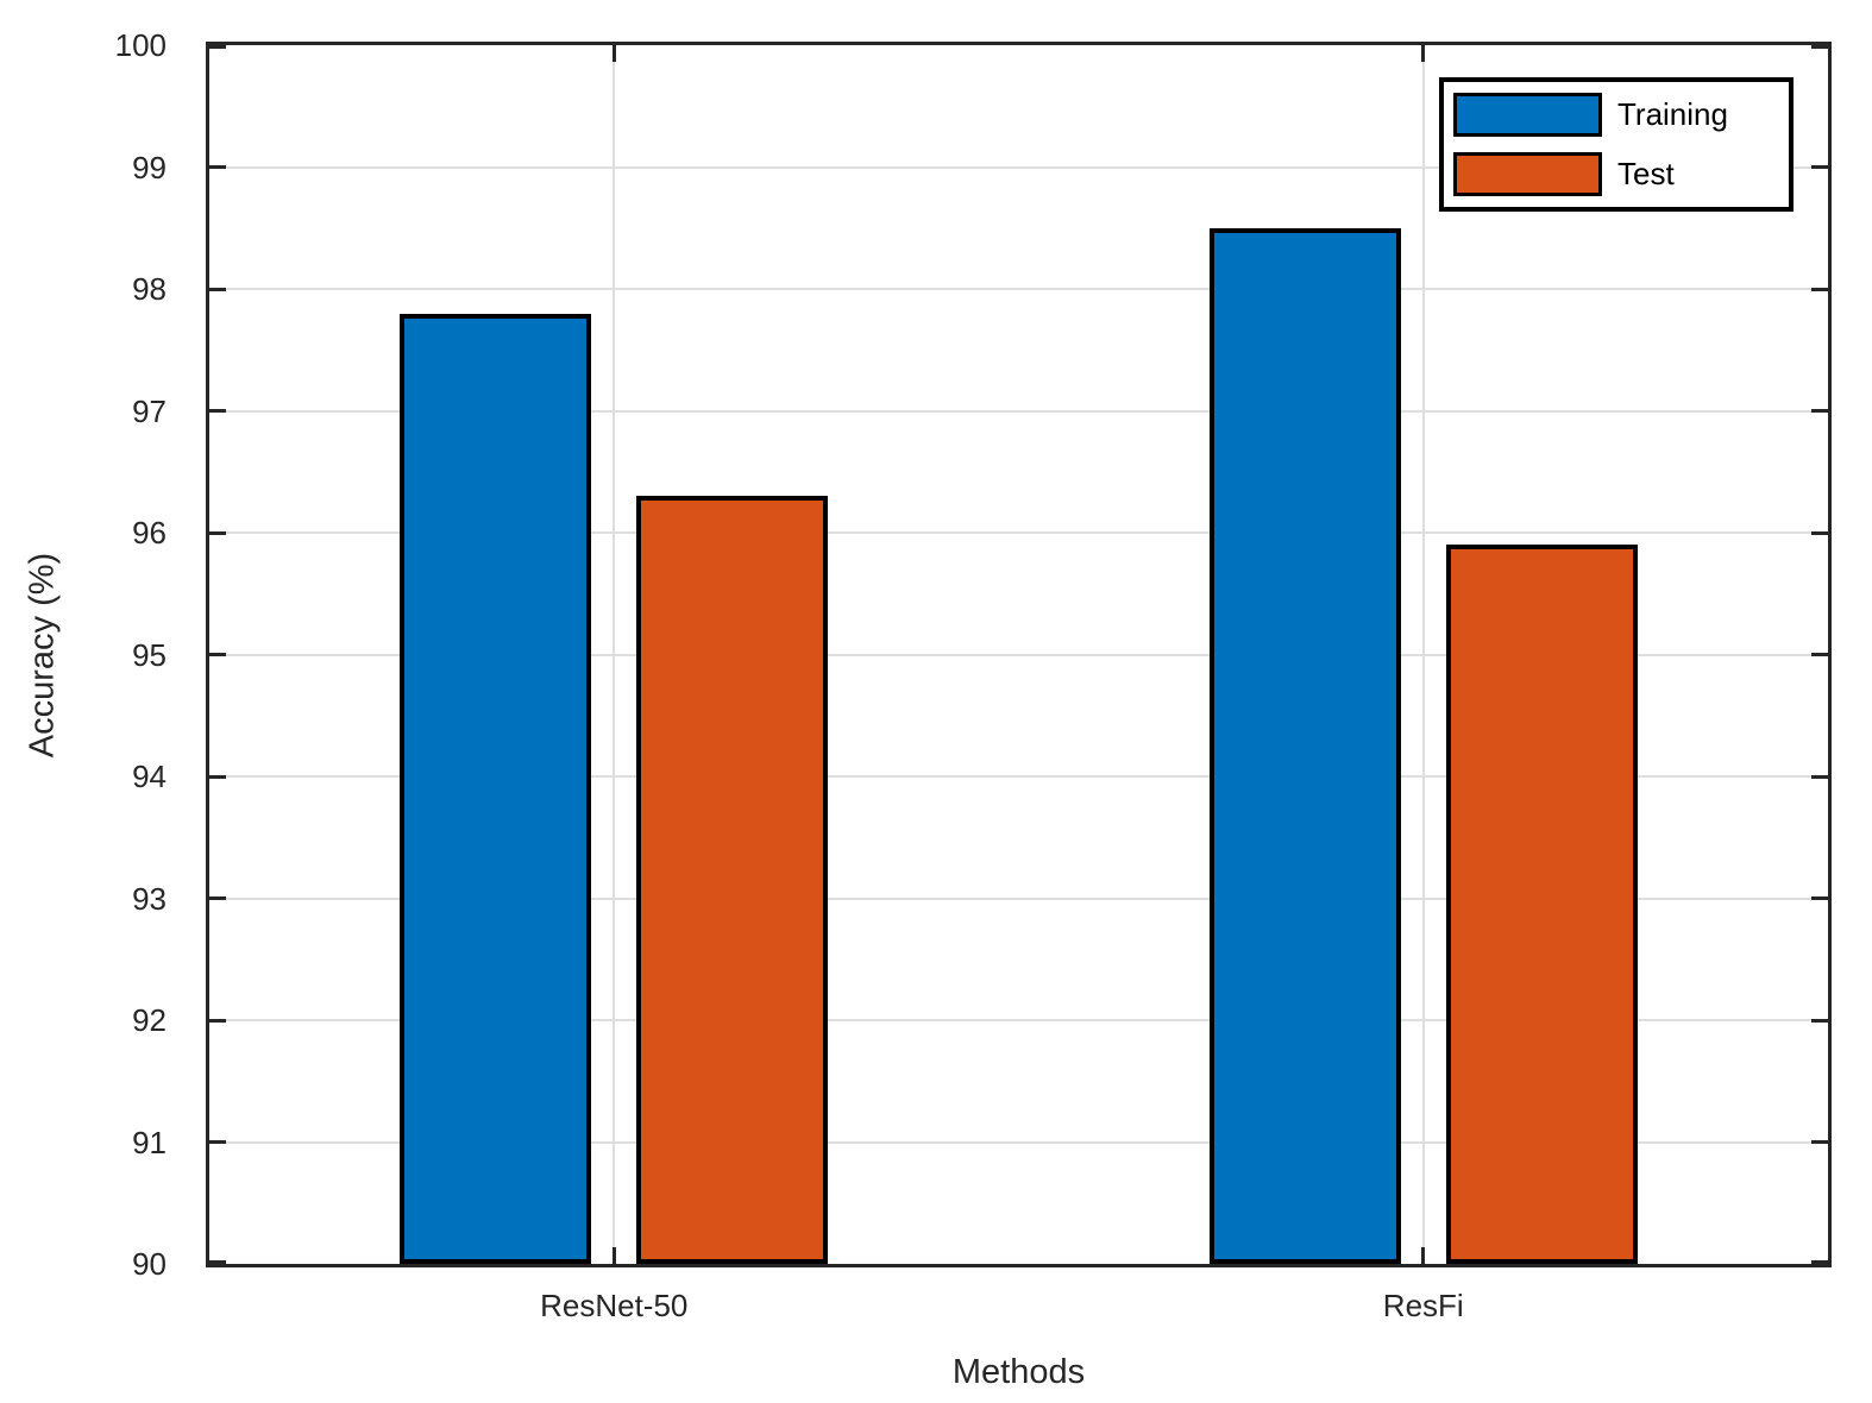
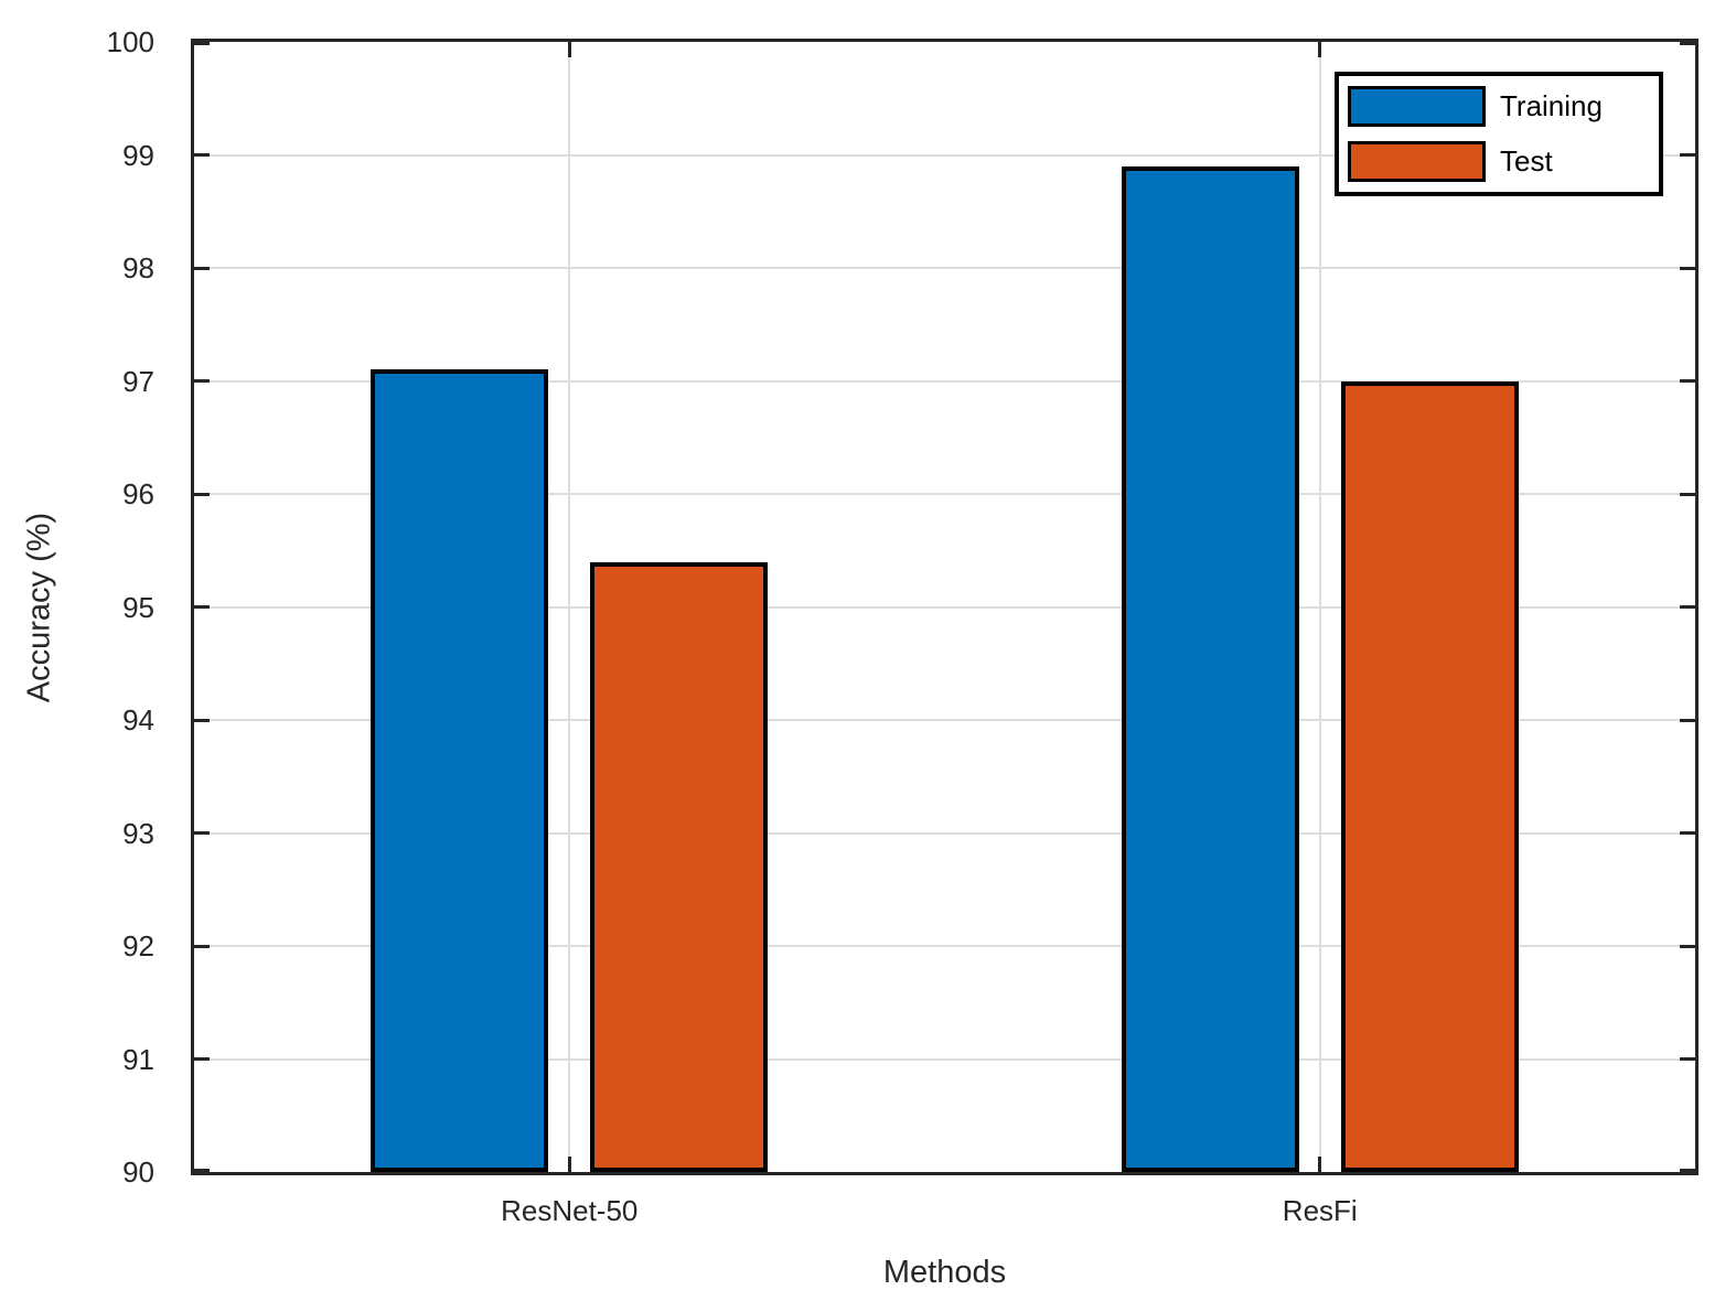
Training/ResNet-50: 97.8 -> 97.1
Test/ResNet-50: 96.3 -> 95.4
Training/ResFi: 98.5 -> 98.9
Test/ResFi: 95.9 -> 97.0
